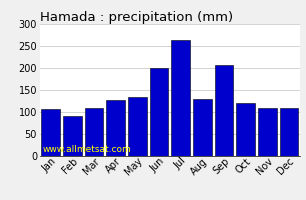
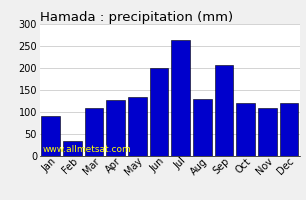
Jan: 107 -> 90
Feb: 92 -> 35
Dec: 108 -> 120
